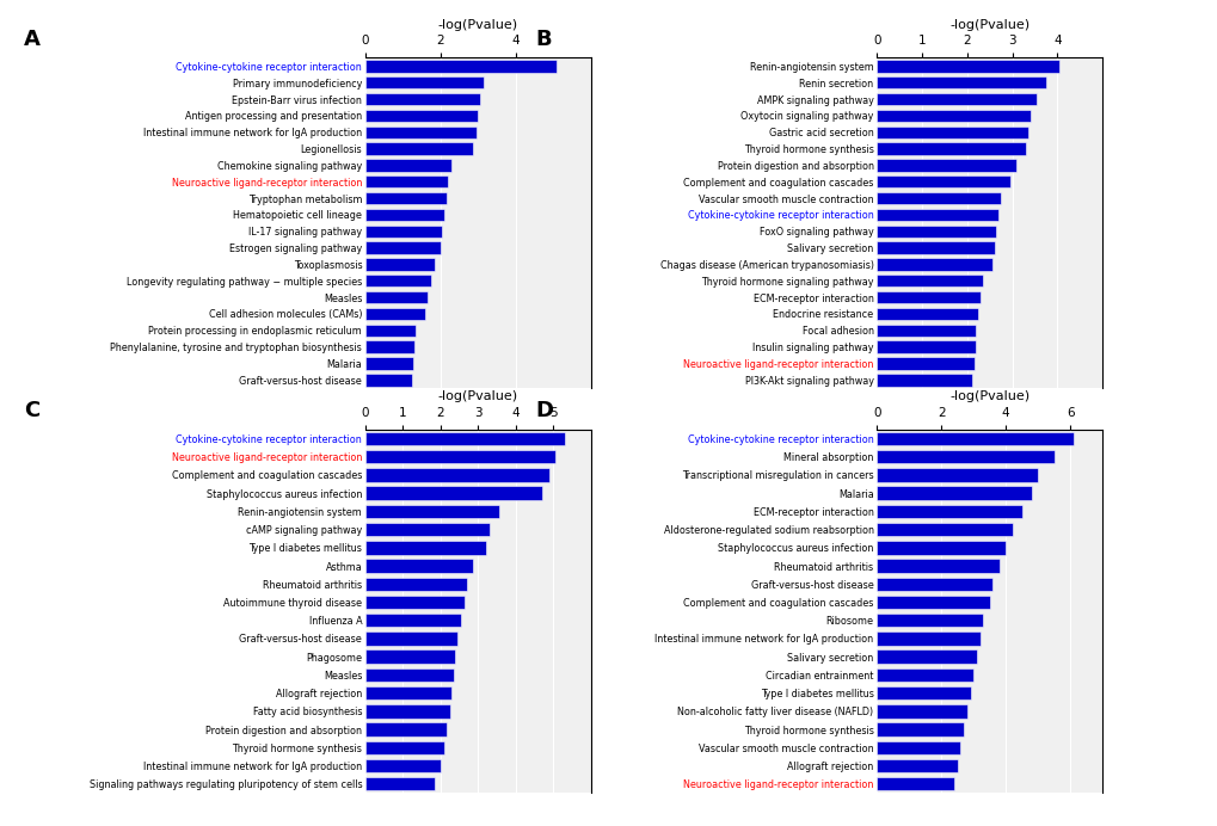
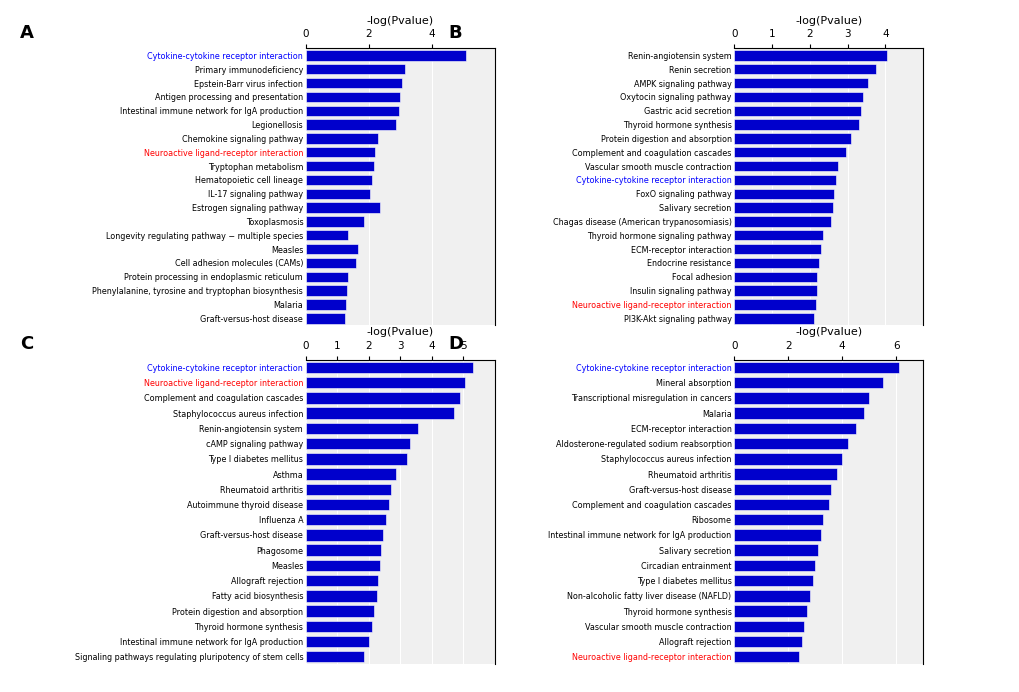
Estrogen signaling pathway: 2.00 -> 2.35
Longevity regulating pathway − multiple species: 1.75 -> 1.35
